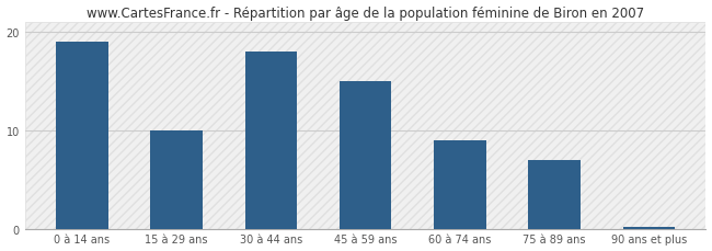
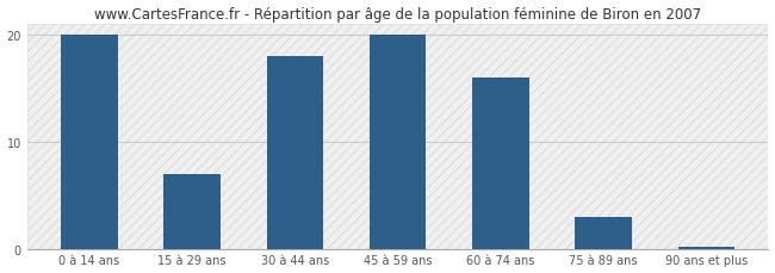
0 à 14 ans: 19.0 -> 20.0
15 à 29 ans: 10.0 -> 7.0
45 à 59 ans: 15.0 -> 20.0
60 à 74 ans: 9.0 -> 16.0
75 à 89 ans: 7.0 -> 3.0
